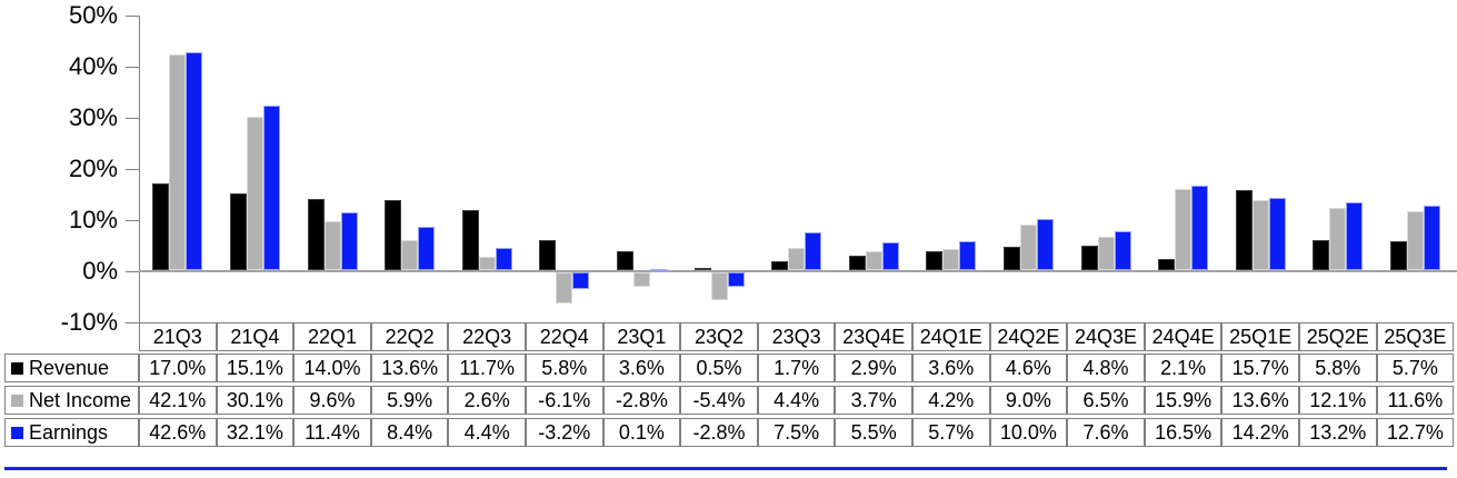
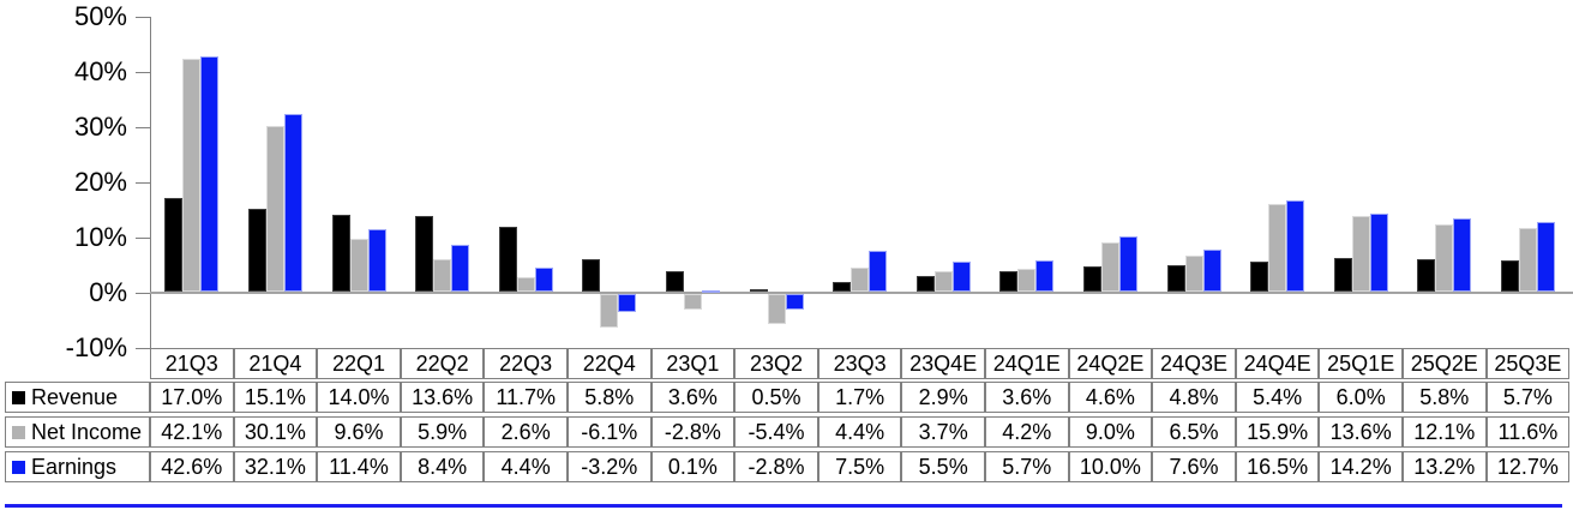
Revenue/24Q4E: 2.1% -> 5.4%
Revenue/25Q1E: 15.7% -> 6.0%
